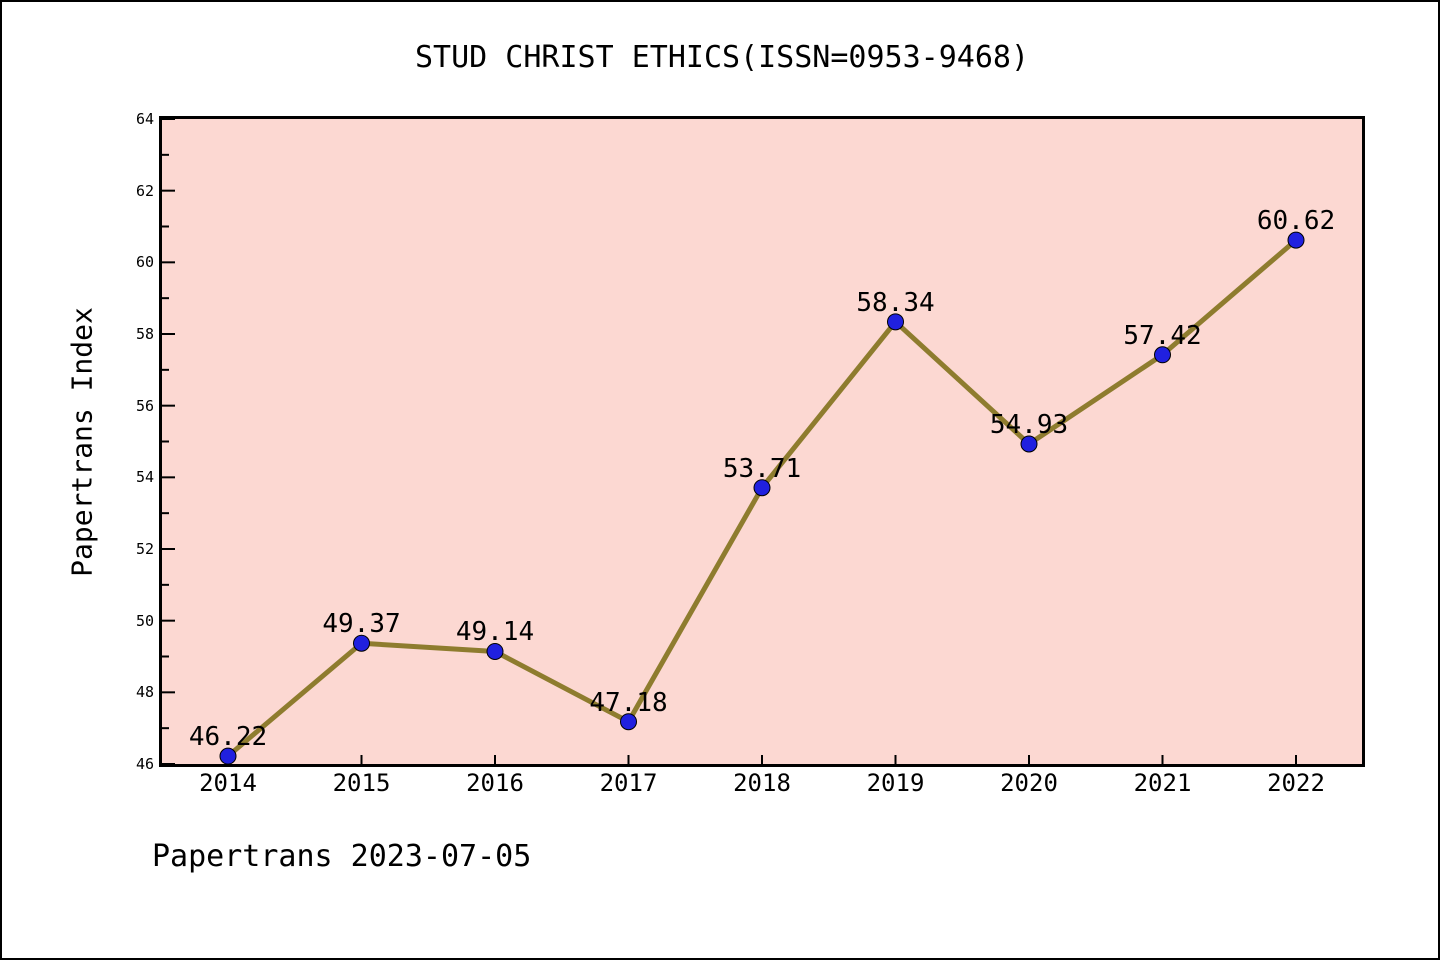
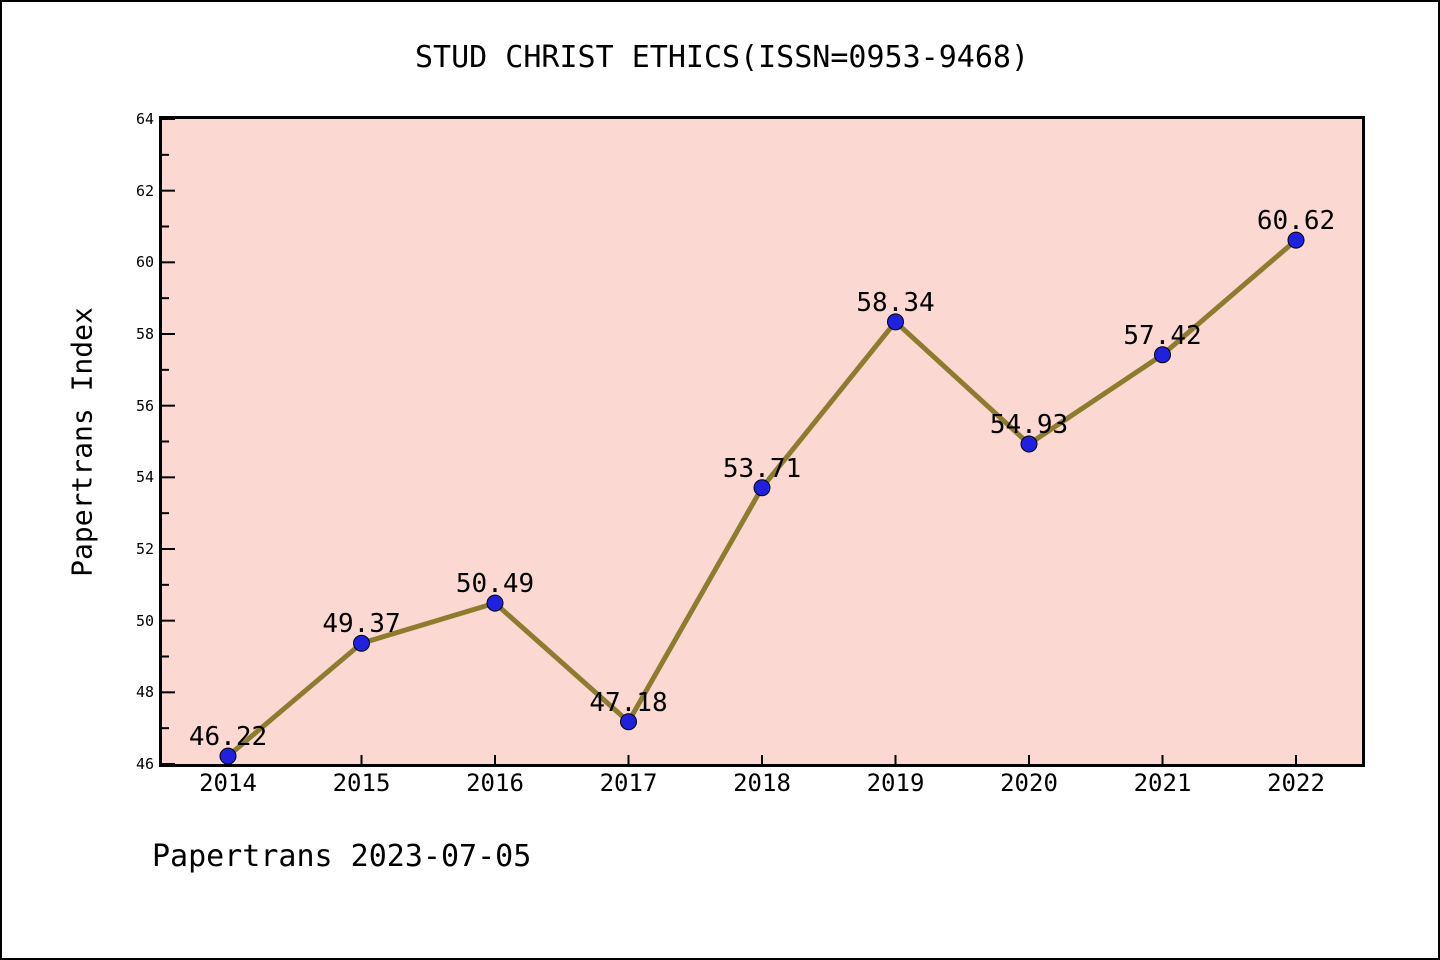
2016: 49.14 -> 50.49
